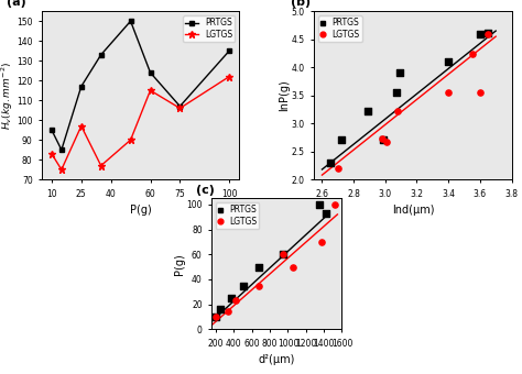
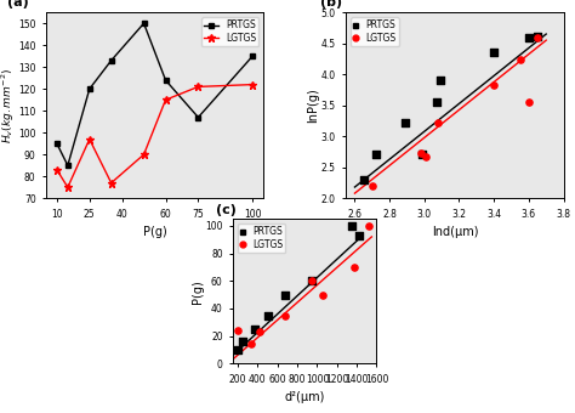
PRTGS/25: 117 -> 120
LGTGS/75: 106 -> 121
PRTGS/3.4: 4.10 -> 4.36
LGTGS/3.4: 3.55 -> 3.82
LGTGS/200: 10 -> 24
